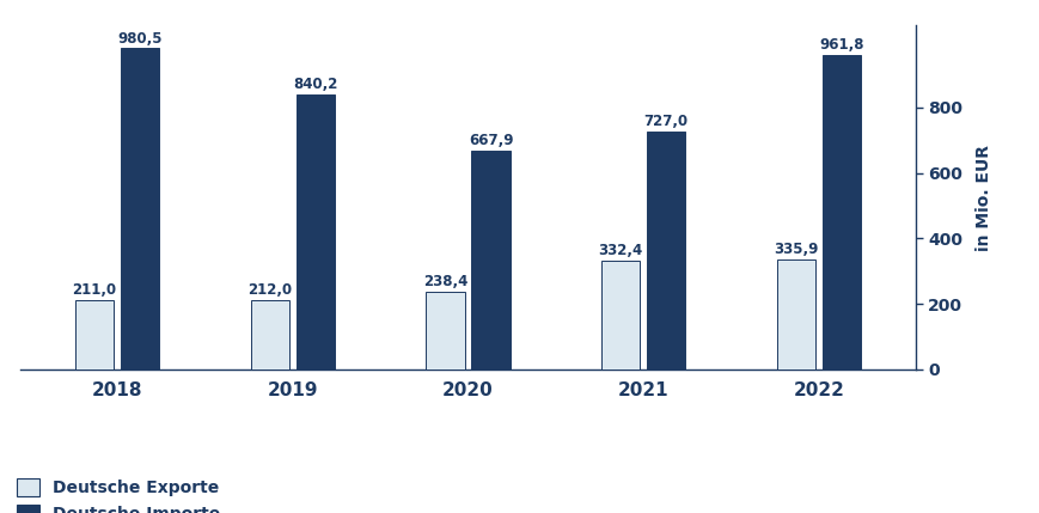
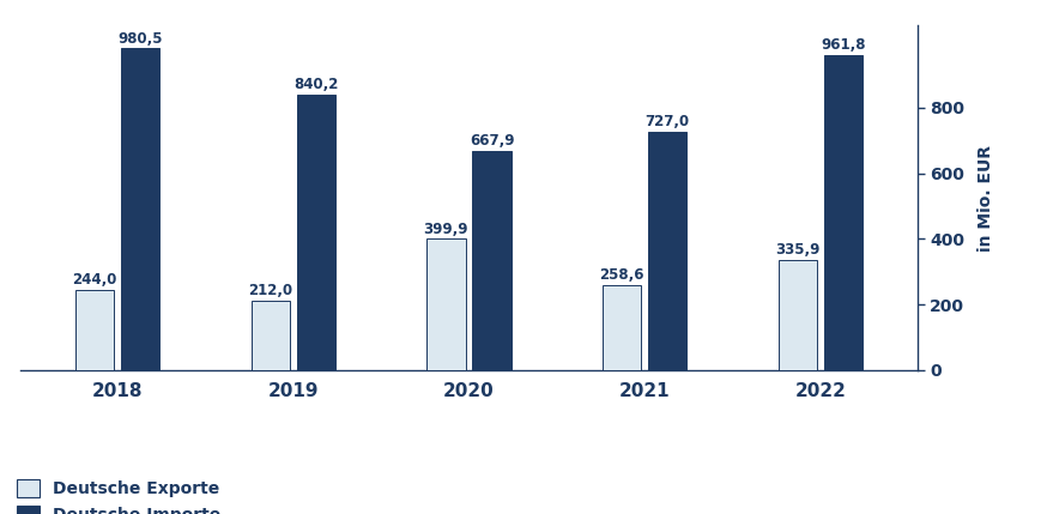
Deutsche Exporte/2018: 211,0 -> 244,0
Deutsche Exporte/2020: 238,4 -> 399,9
Deutsche Exporte/2021: 332,4 -> 258,6
